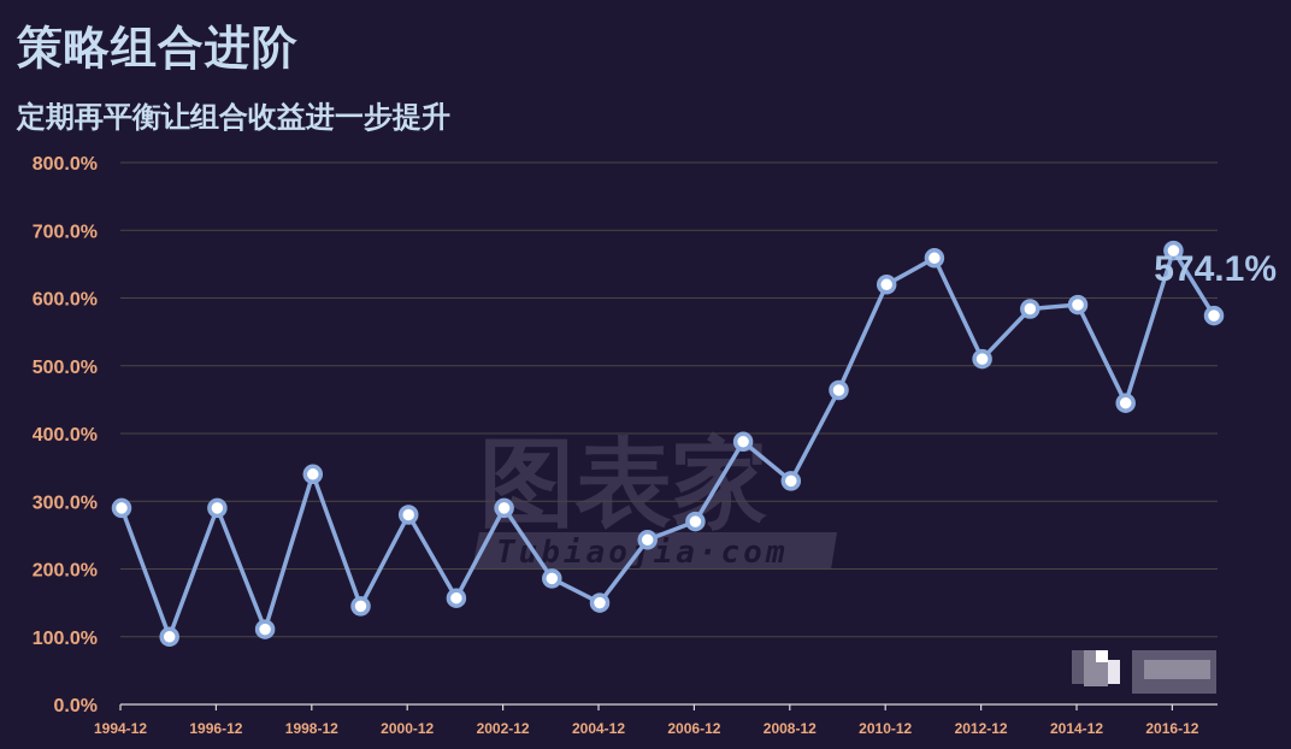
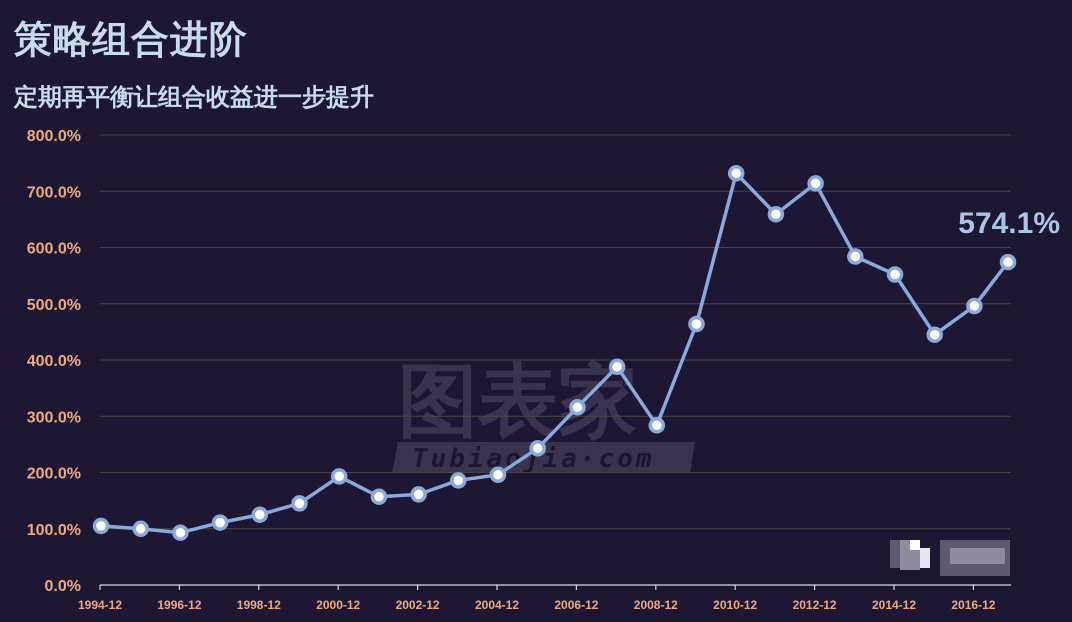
1994-12: 290% -> 100%
1996-12: 290% -> 90%
1998-12: 340% -> 120%
2000-12: 280% -> 190%
2002-12: 290% -> 160%
2004-12: 150% -> 200%
2006-12: 270% -> 320%
2008-12: 330% -> 280%
2010-12: 620% -> 730%
2012-12: 510% -> 710%
2014-12: 590% -> 550%
2016-12: 670% -> 500%
